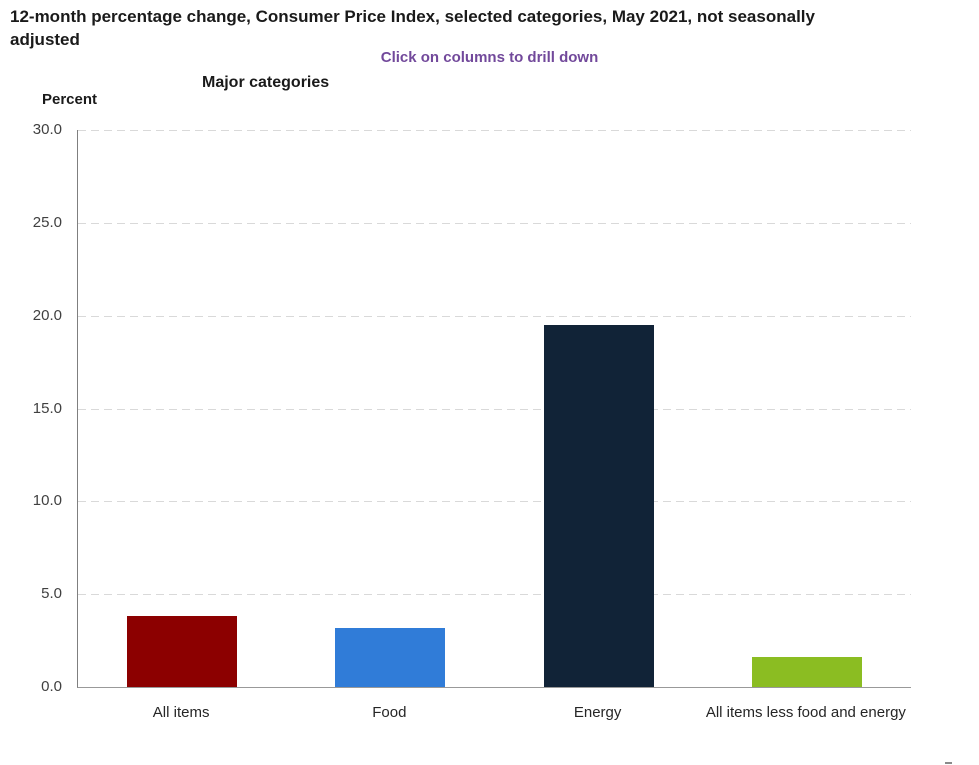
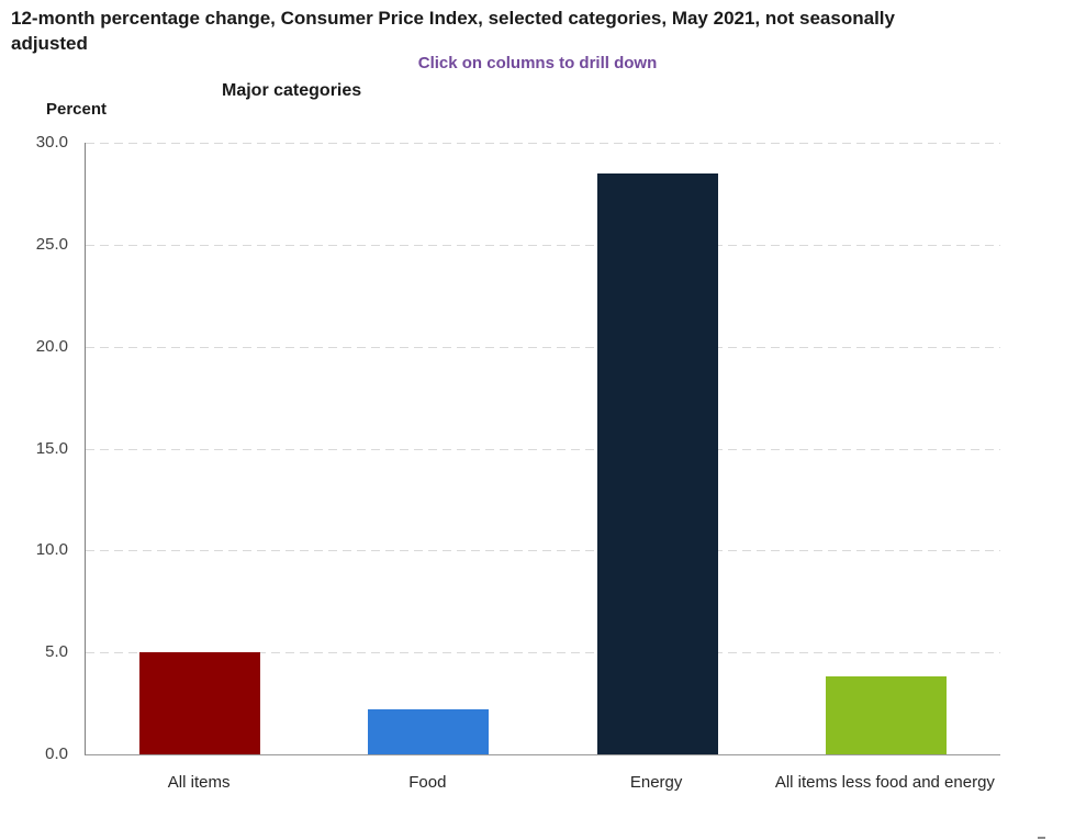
All items: 3.8 -> 5.0
Food: 3.2 -> 2.2
Energy: 19.5 -> 28.5
All items less food and energy: 1.6 -> 3.8
